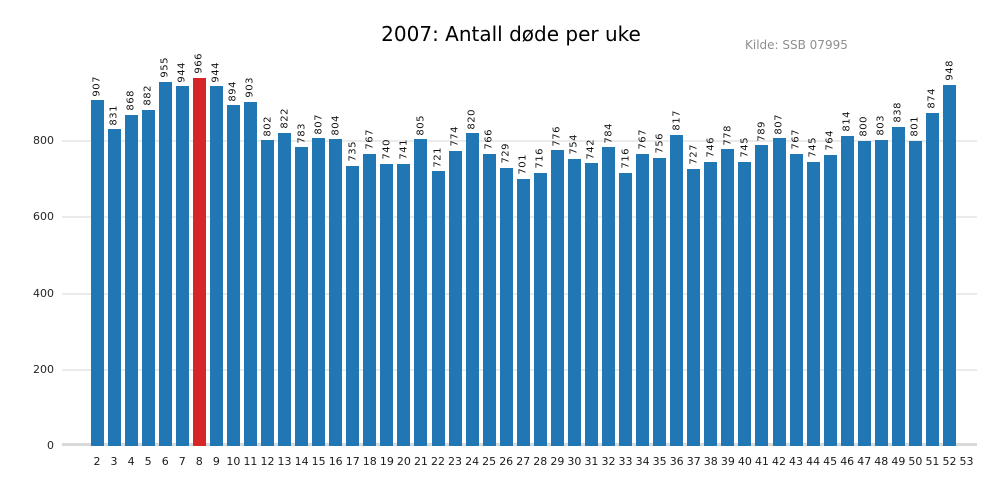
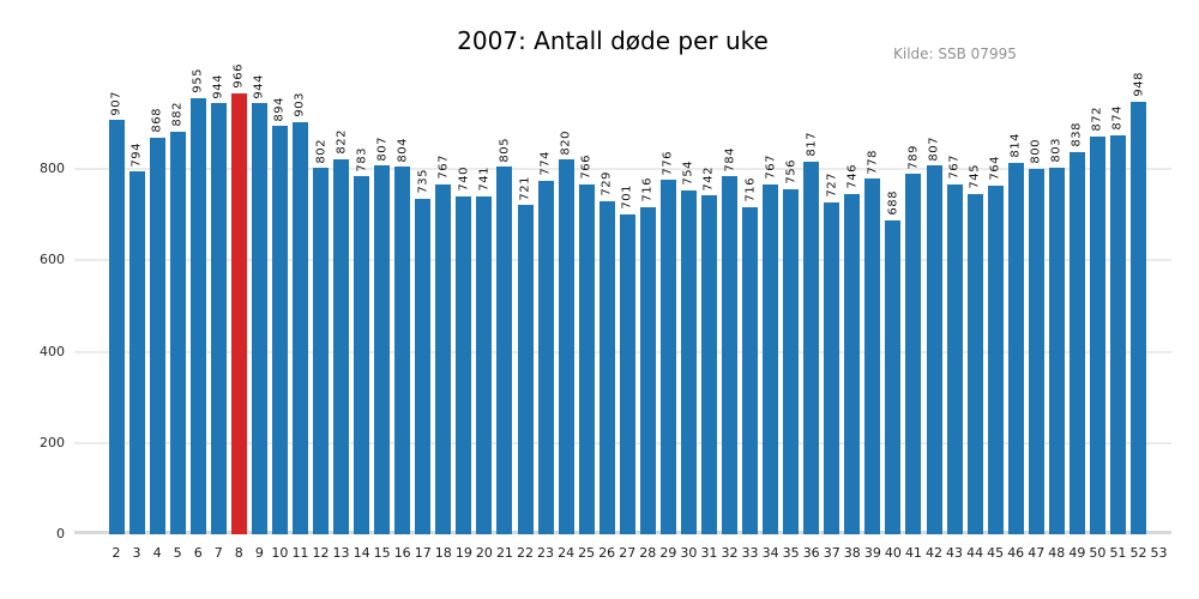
3: 831 -> 794
40: 745 -> 688
50: 801 -> 872
